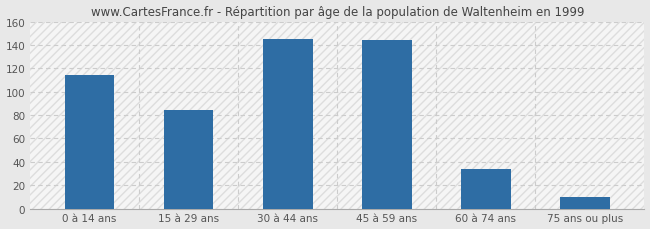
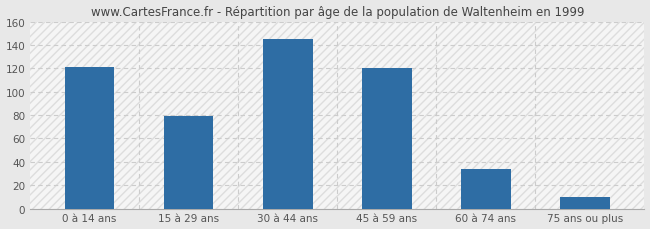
0 à 14 ans: 114 -> 121
15 à 29 ans: 84 -> 79
45 à 59 ans: 144 -> 120
